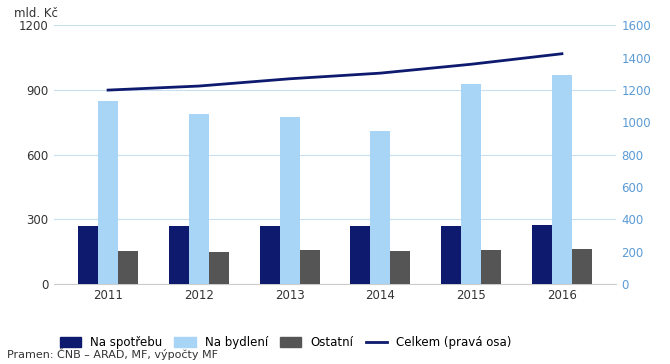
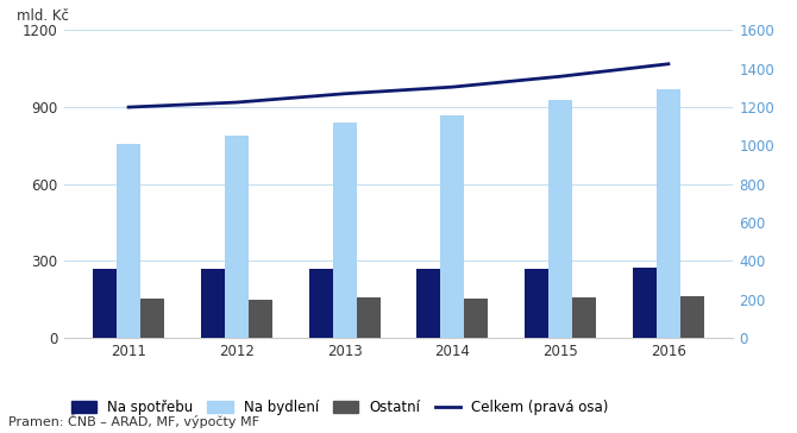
Na bydlení/2011: 850 -> 755
Na bydlení/2013: 775 -> 840
Na bydlení/2014: 710 -> 870
